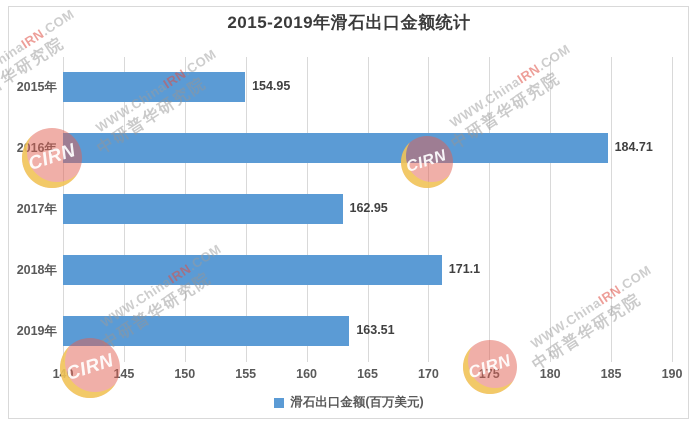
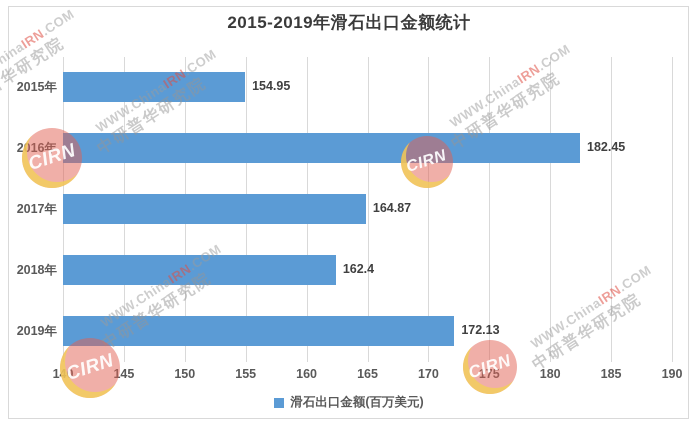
2016年: 184.71 -> 182.45
2017年: 162.95 -> 164.87
2018年: 171.1 -> 162.4
2019年: 163.51 -> 172.13
